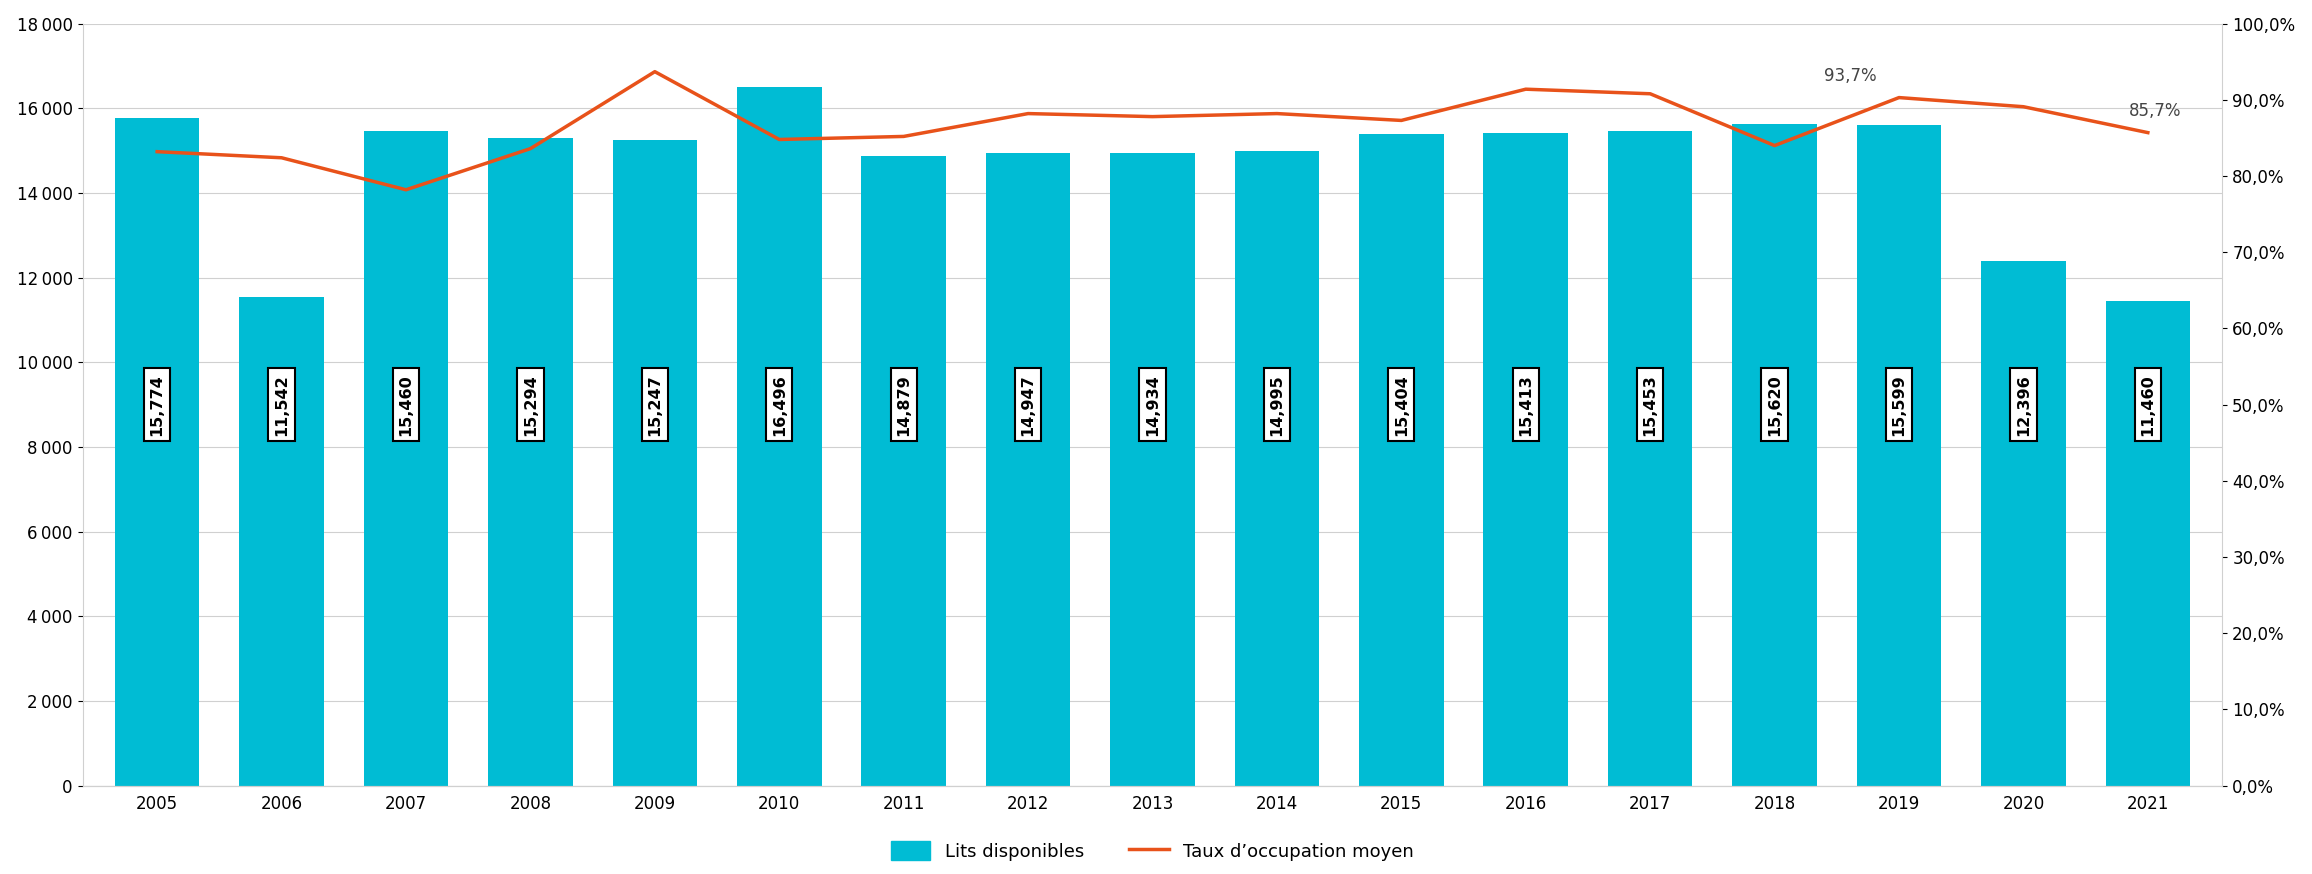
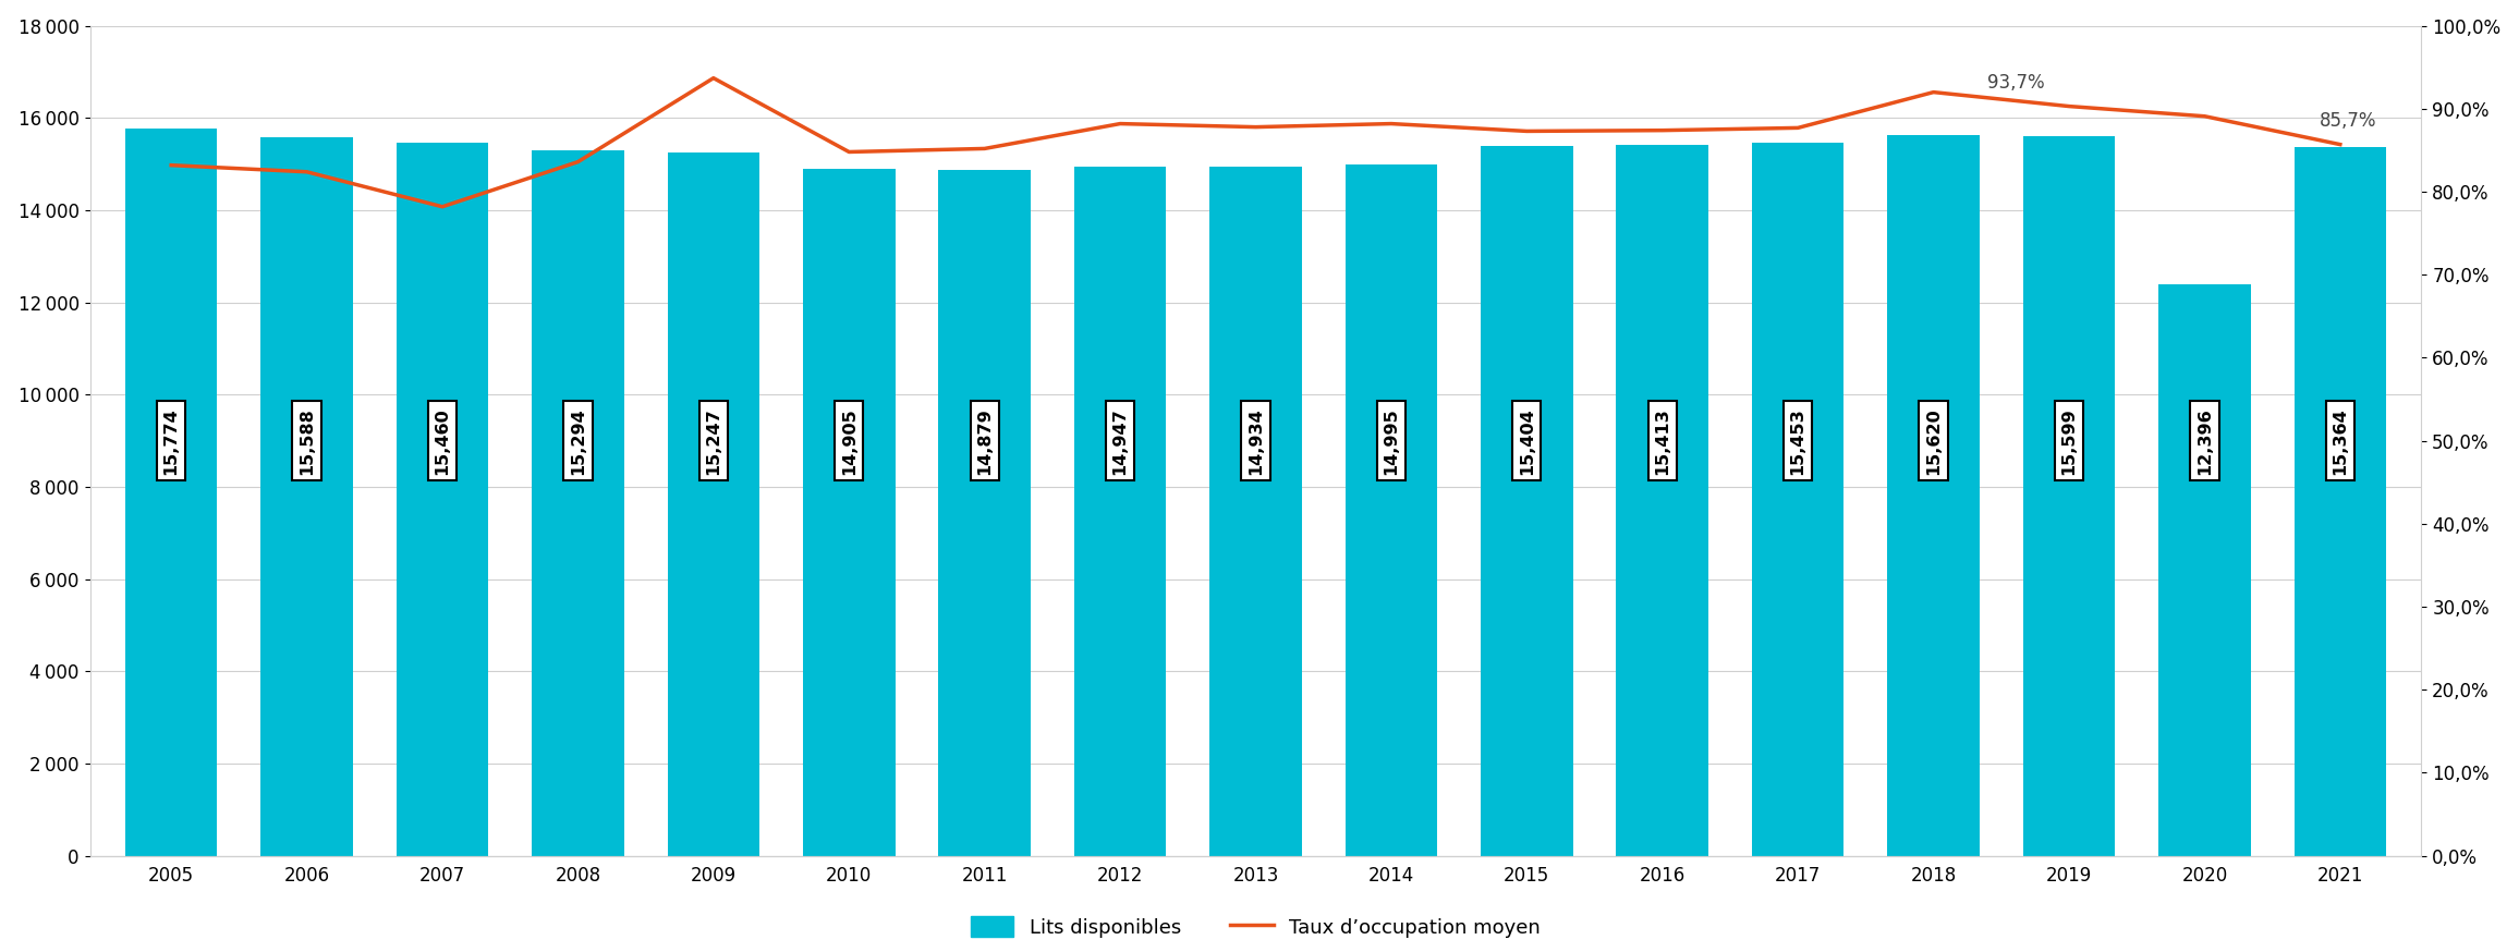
Lits disponibles/2006: 11,542 -> 15,588
Lits disponibles/2010: 16,496 -> 14,905
Taux d’occupation moyen/2016: 91,4% -> 87,4%
Taux d’occupation moyen/2017: 90,8% -> 87,7%
Taux d’occupation moyen/2018: 84,0% -> 92,0%
Lits disponibles/2021: 11,460 -> 15,364
